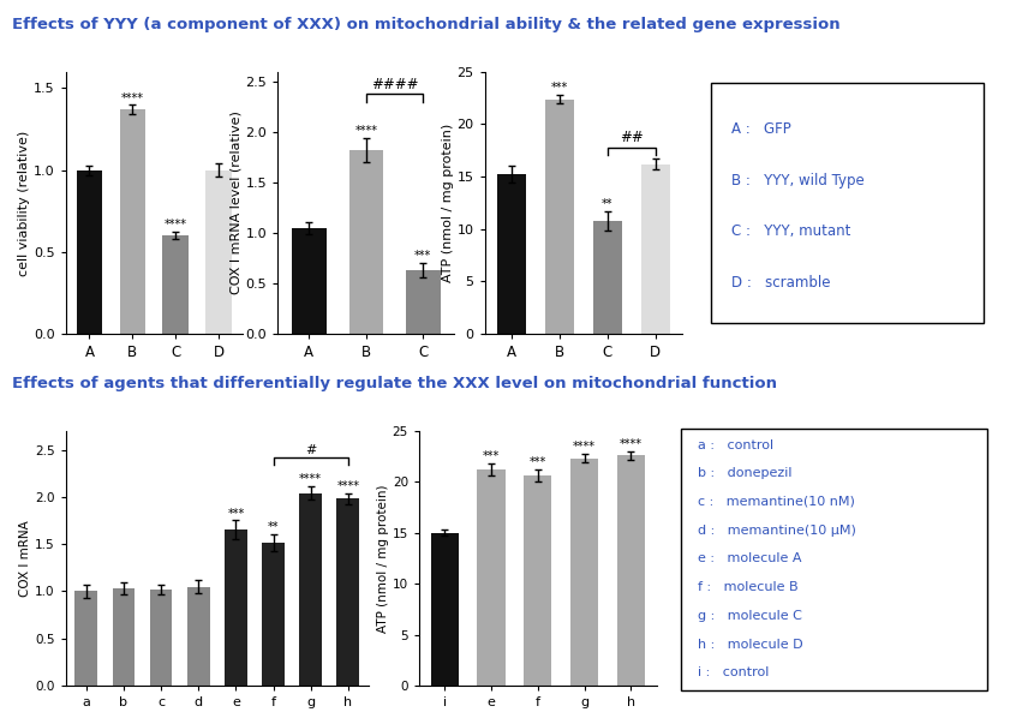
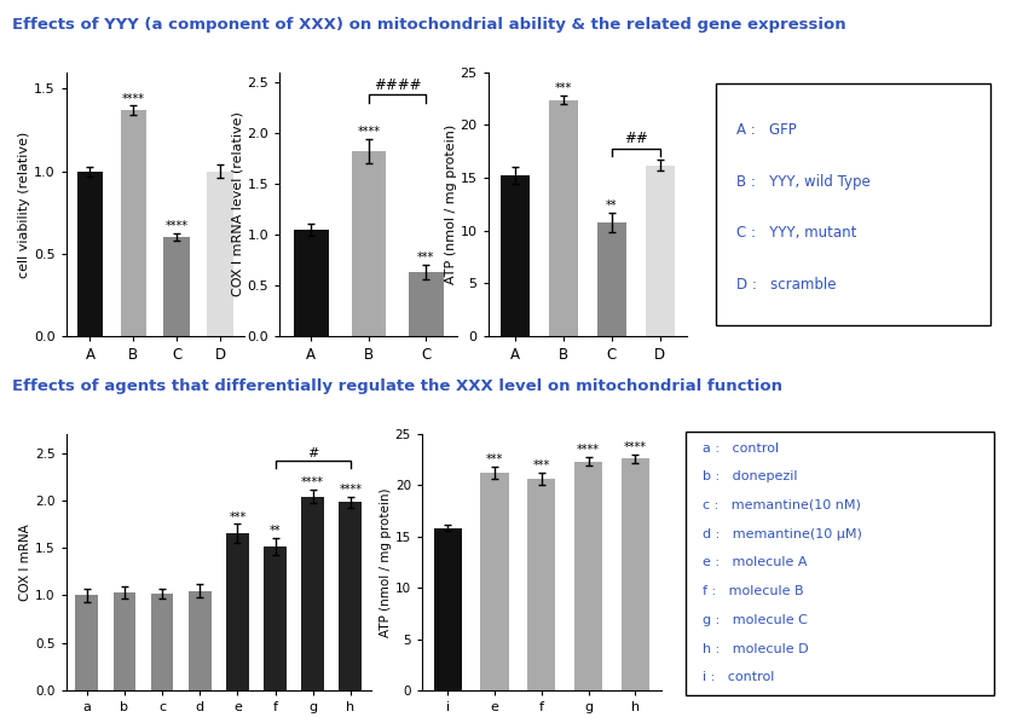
i: 15.0 -> 15.8
